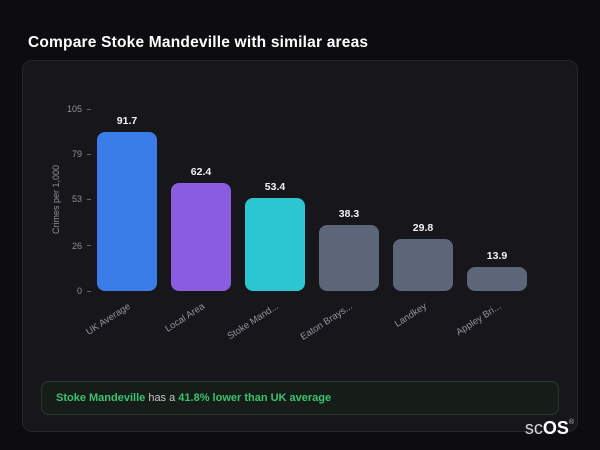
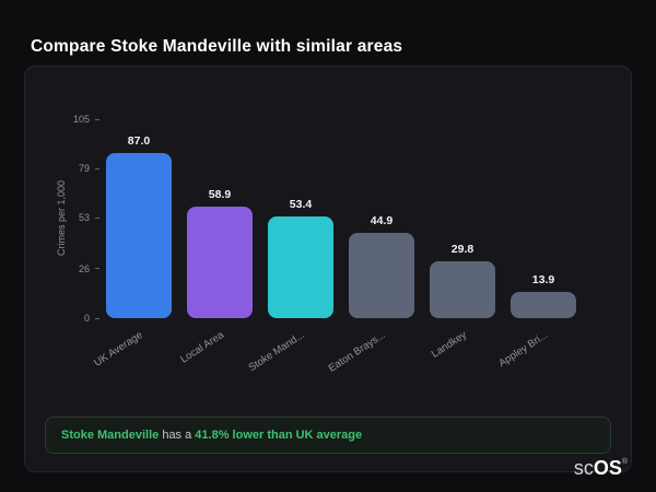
UK Average: 91.7 -> 87.0
Local Area: 62.4 -> 58.9
Eaton Brays...: 38.3 -> 44.9
